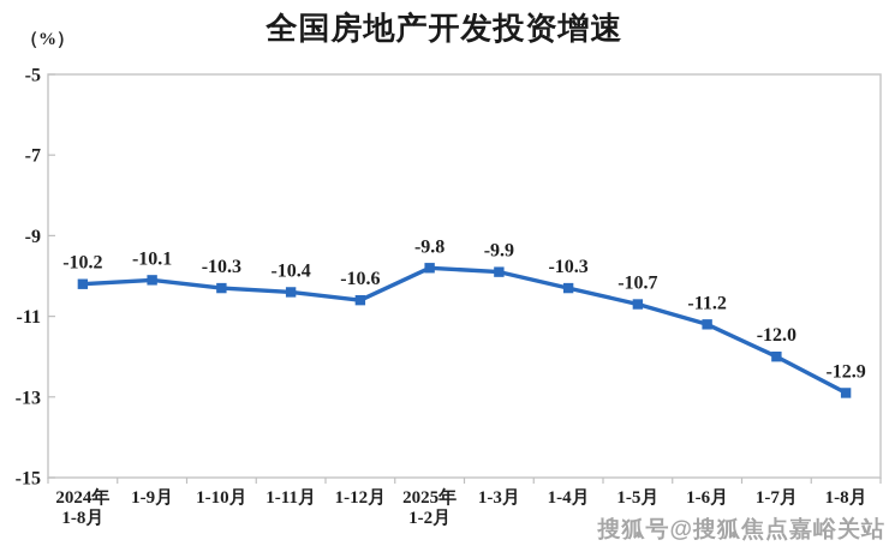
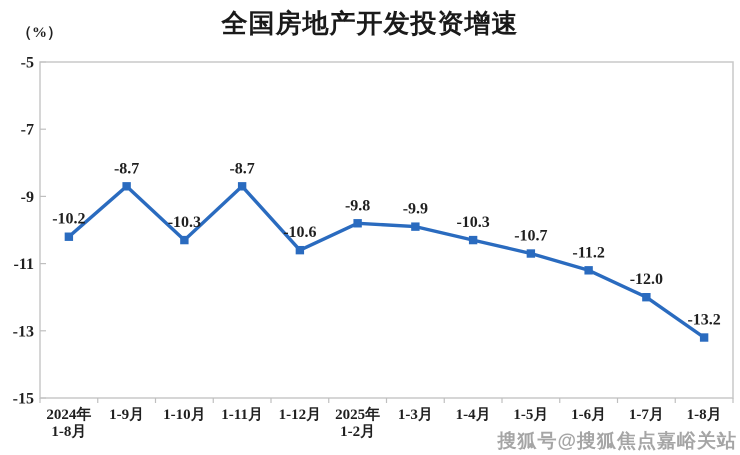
1-9月: -10.1 -> -8.7
1-11月: -10.4 -> -8.7
1-8月: -12.9 -> -13.2
